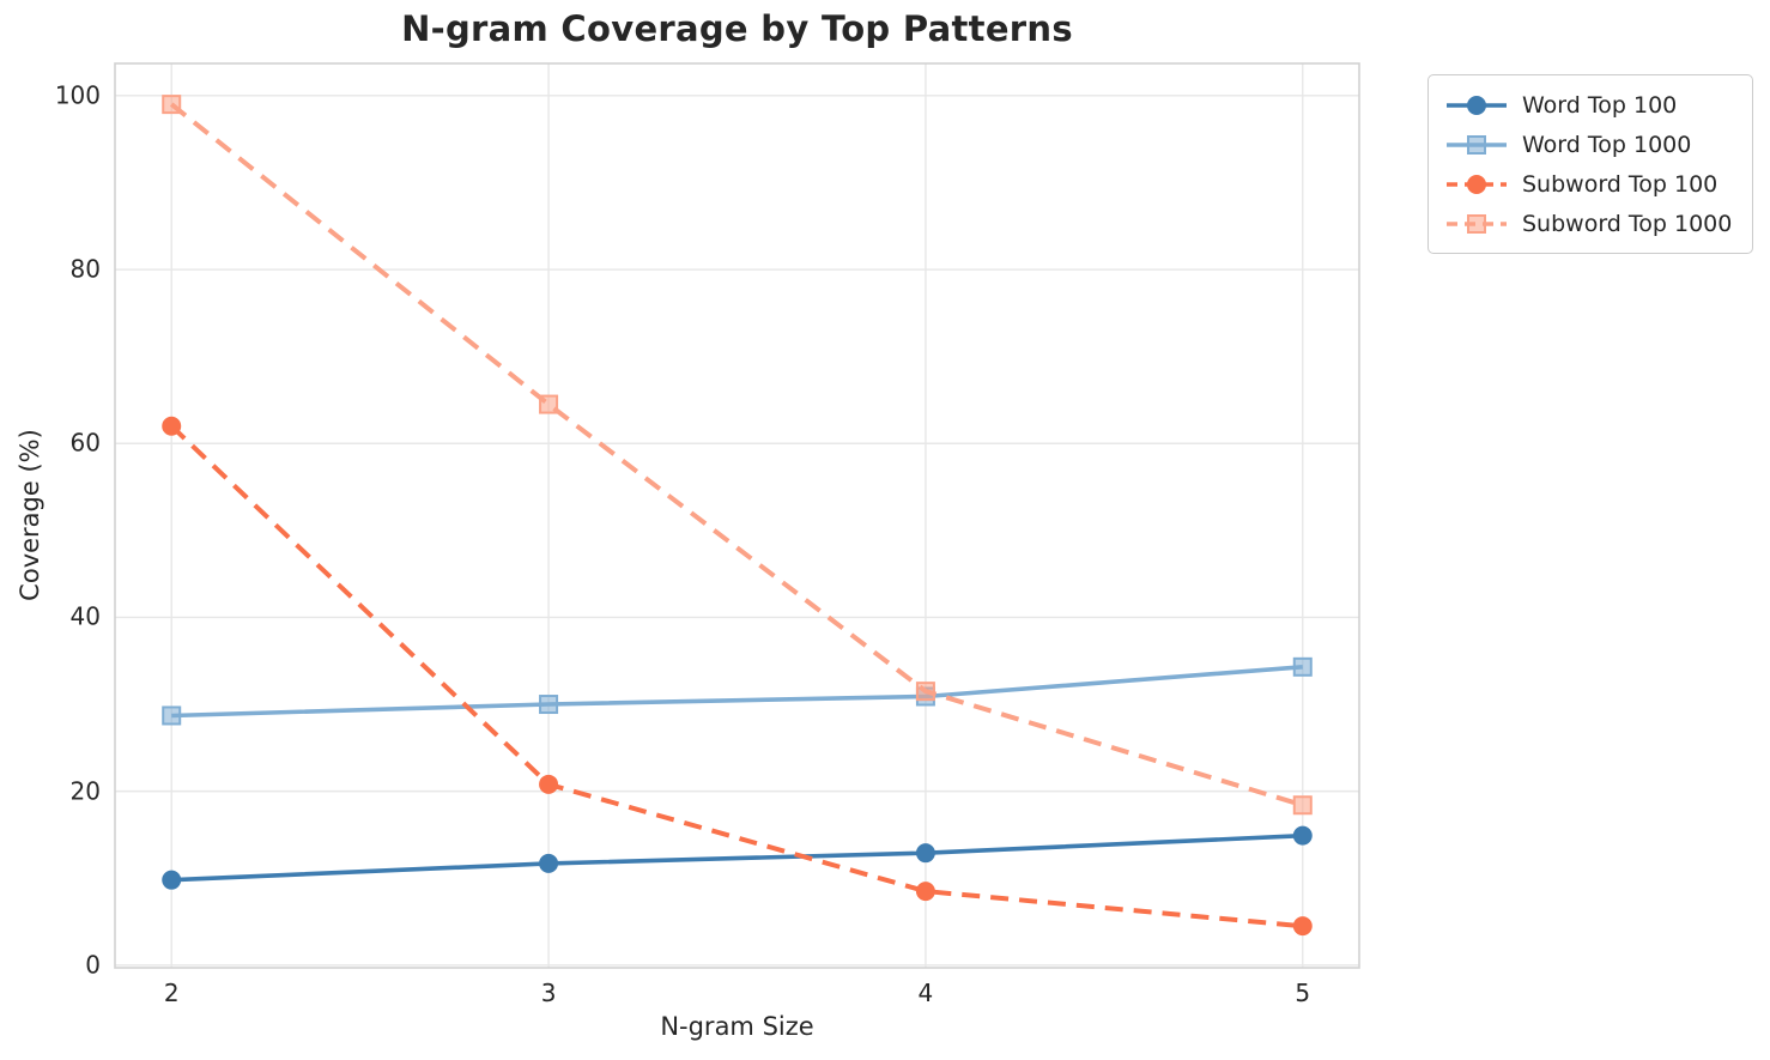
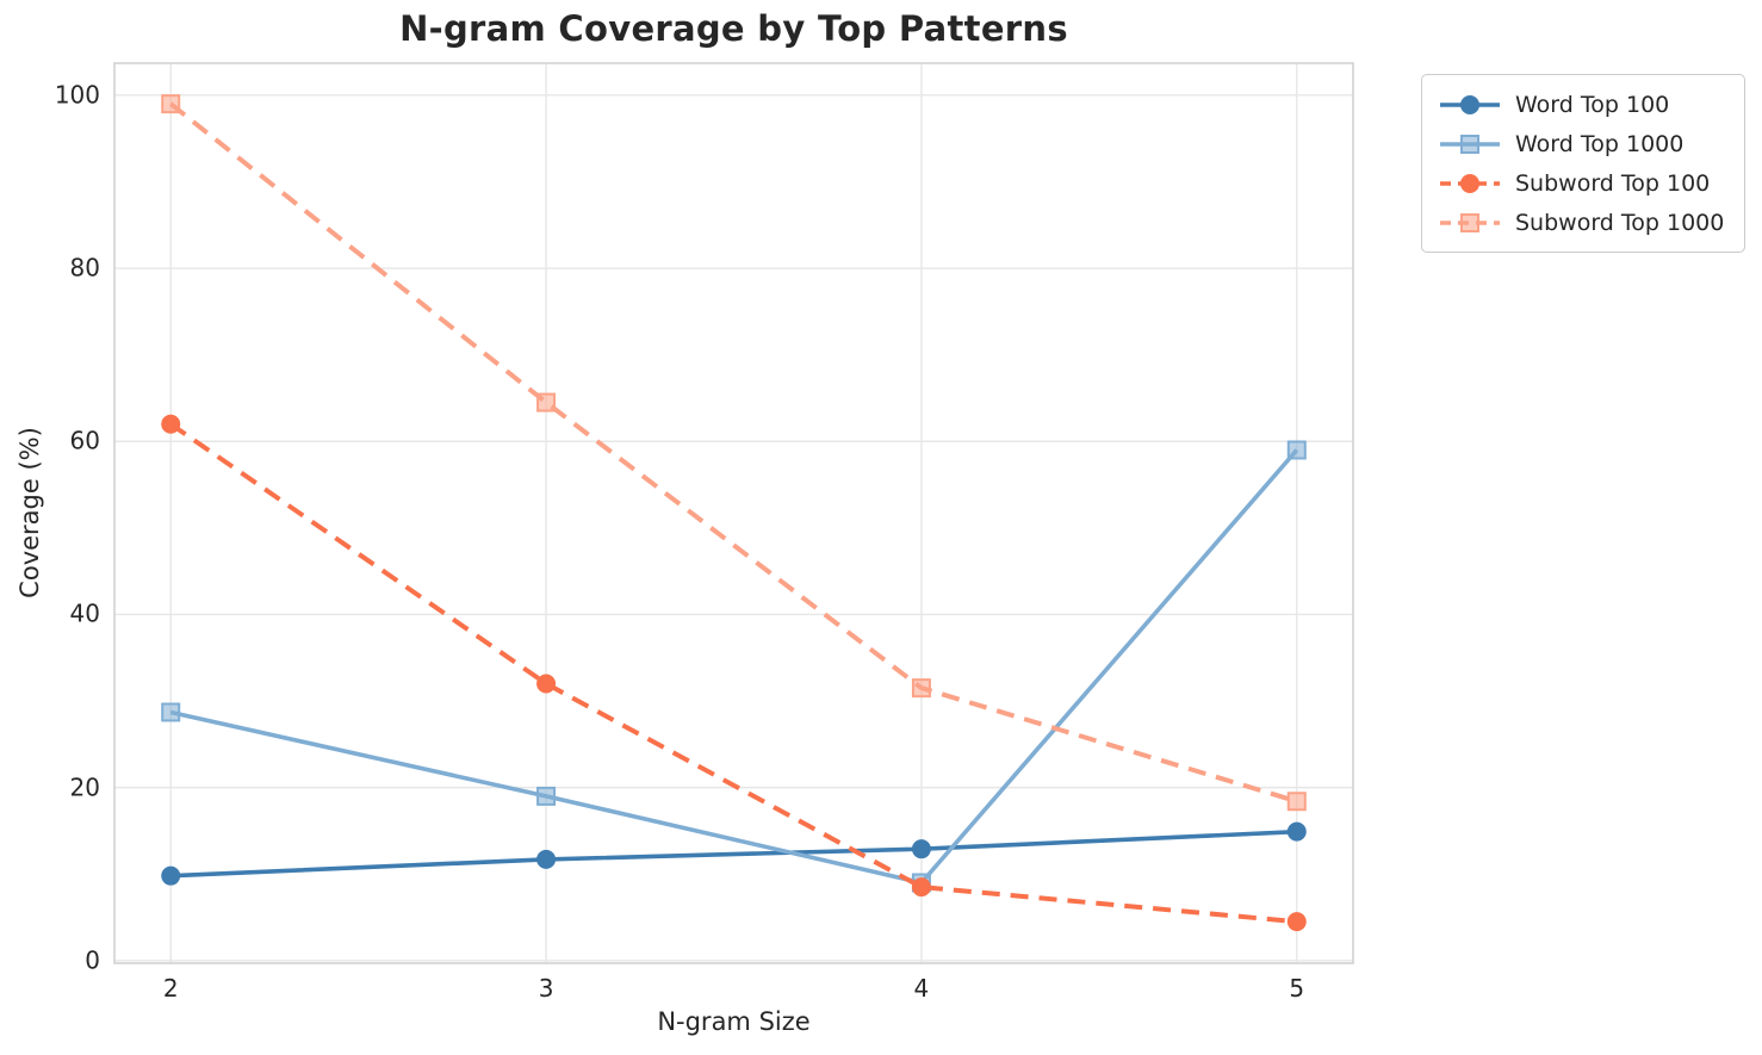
Word Top 1000/3: 30 -> 19
Subword Top 100/3: 21 -> 32
Word Top 1000/4: 31 -> 9
Word Top 1000/5: 34 -> 59
